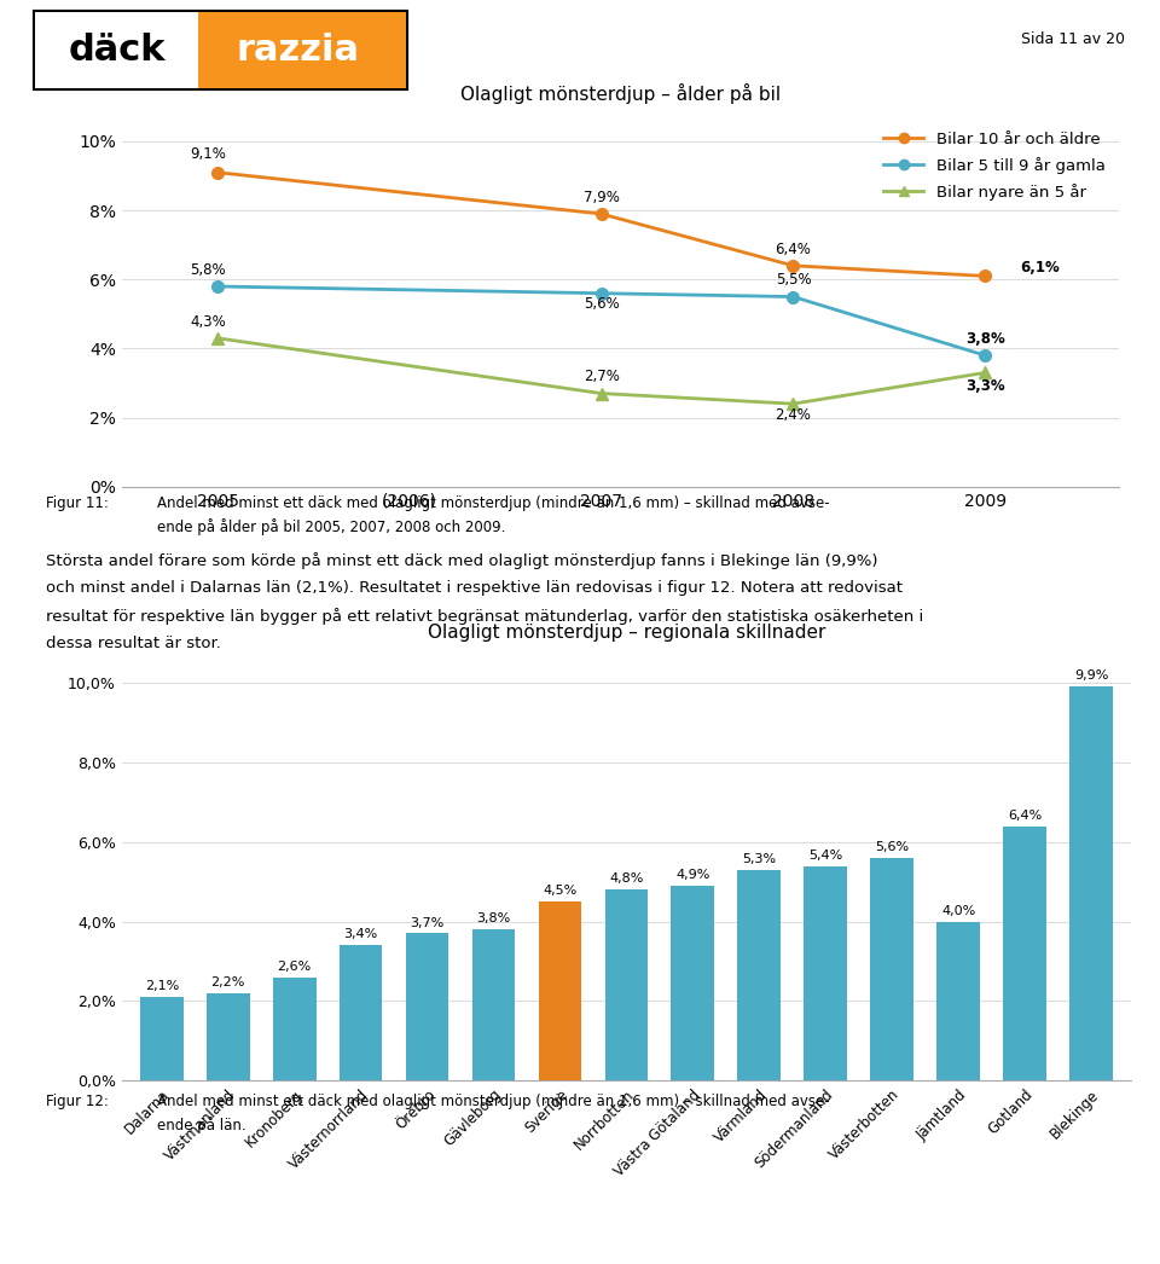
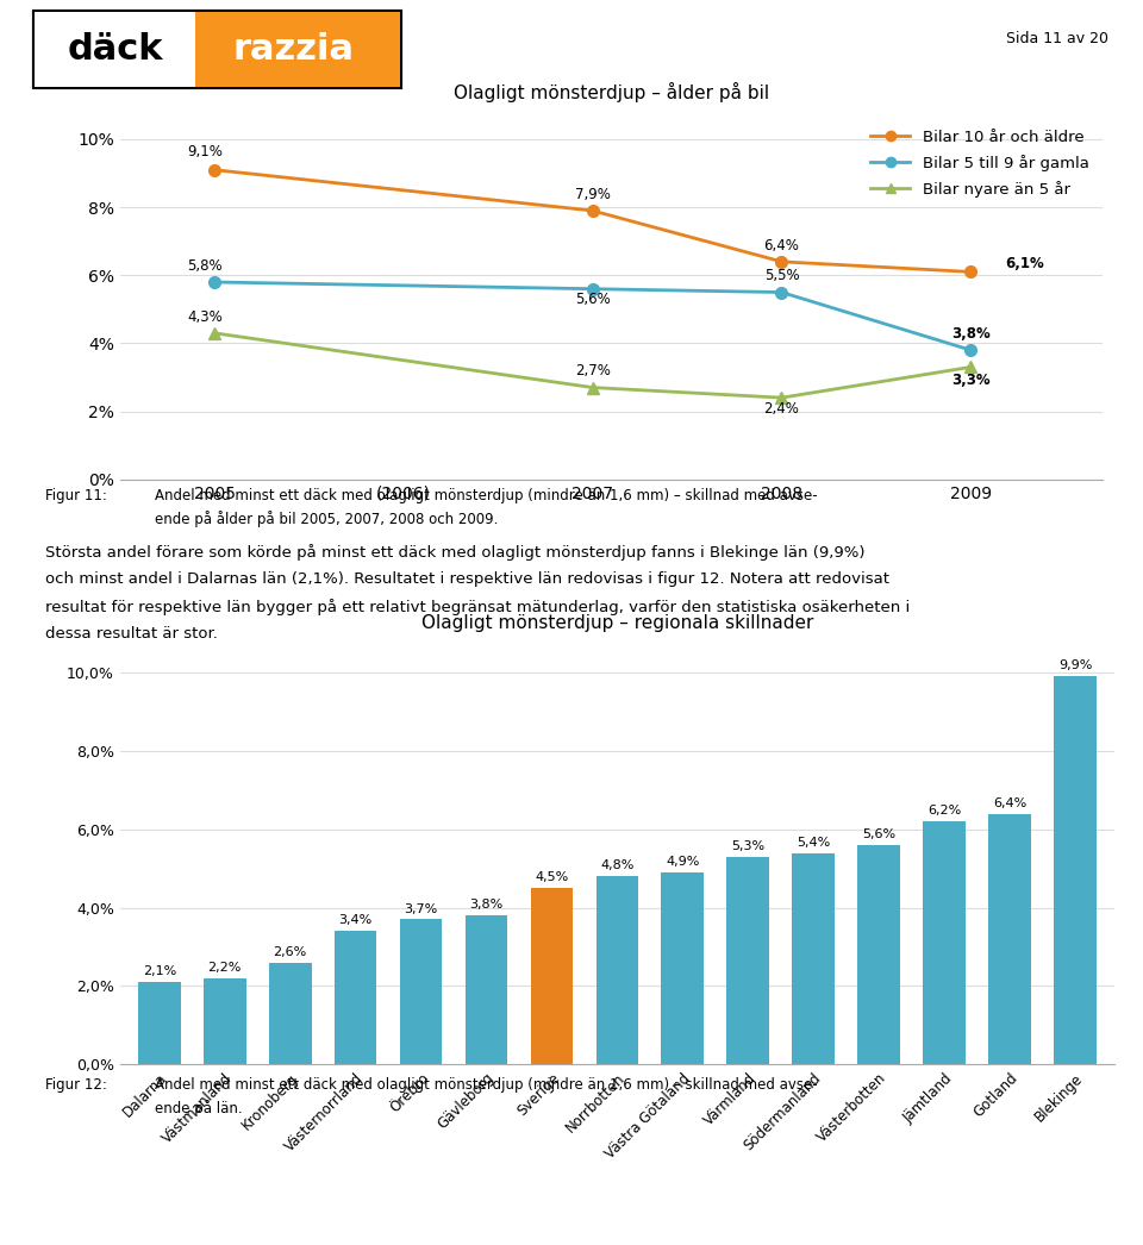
Olagligt mönsterdjup – regionala skillnader/Jämtland: 4,0% -> 6,2%
